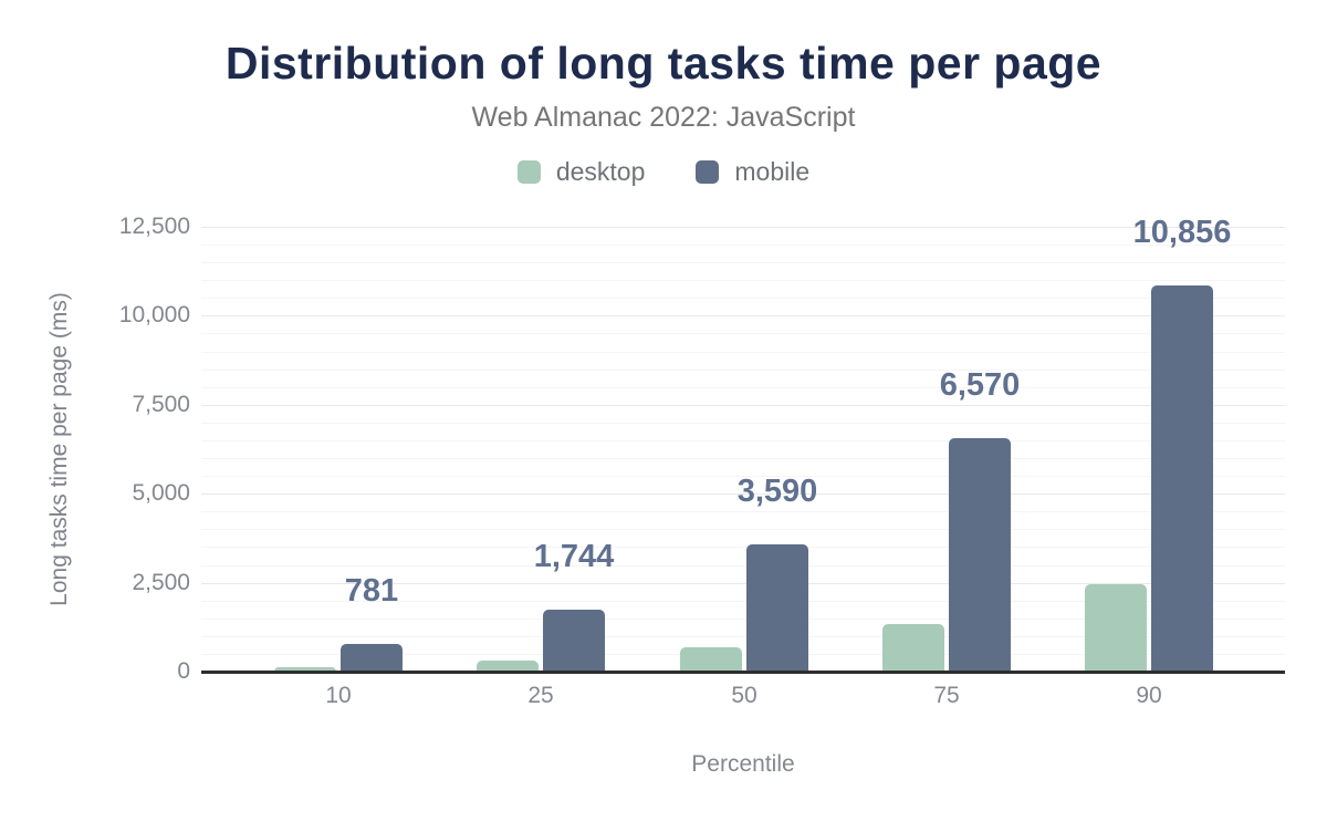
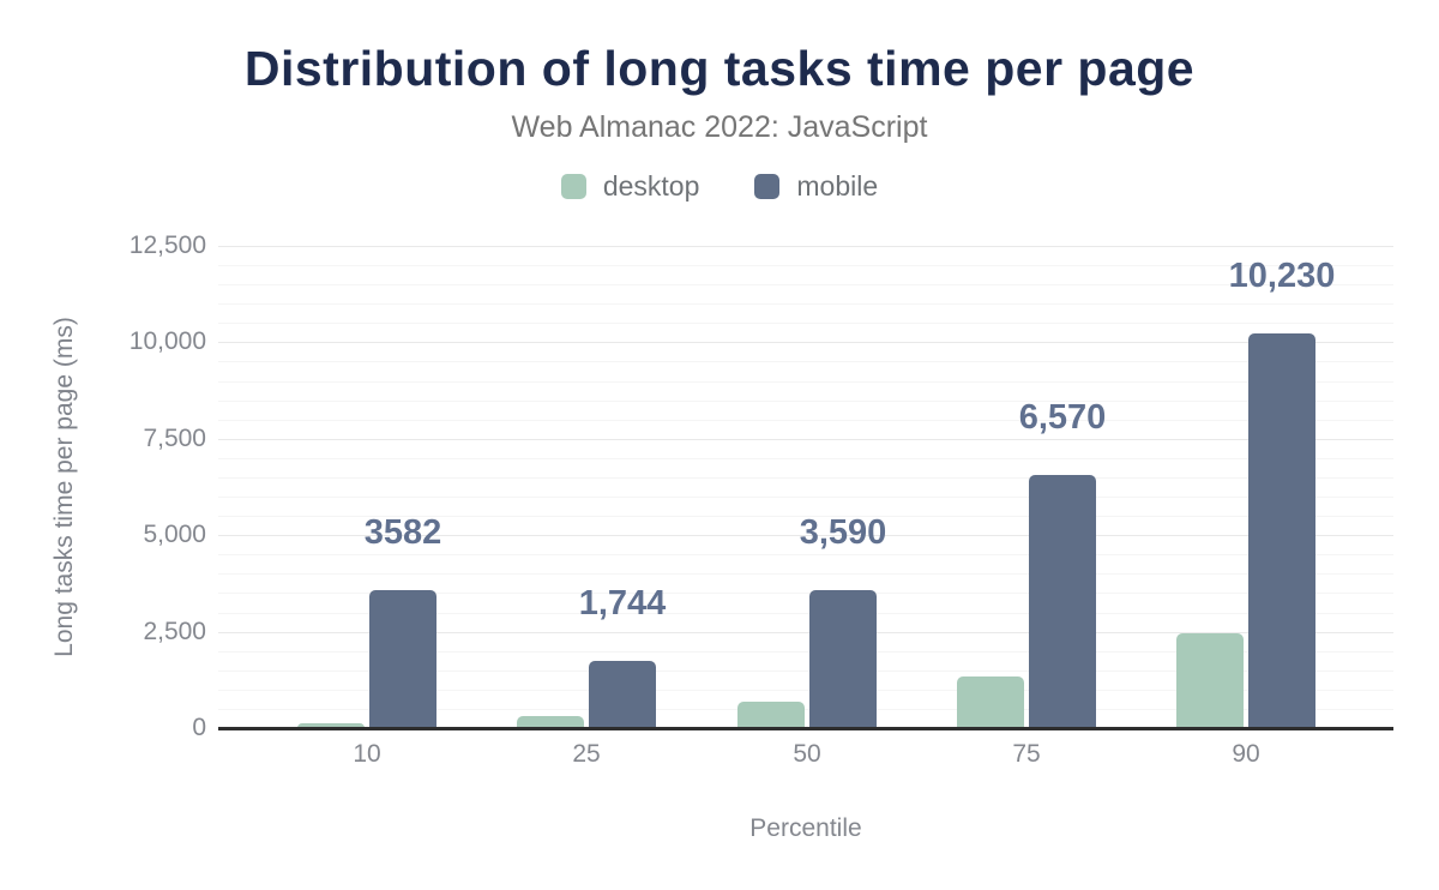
mobile/10: 781 -> 3582
mobile/90: 10,856 -> 10,230
